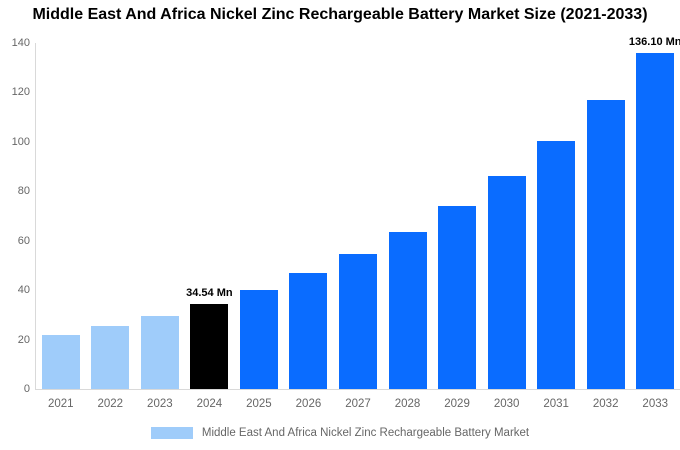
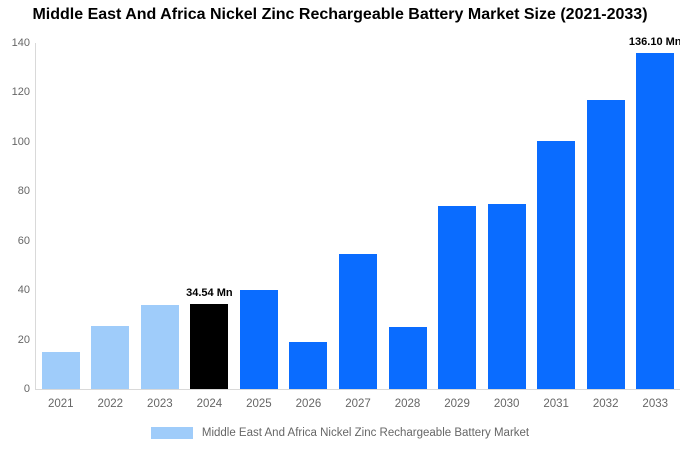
2021: 22 -> 15
2023: 30 -> 34
2026: 47 -> 19
2028: 64 -> 25
2030: 86 -> 75
